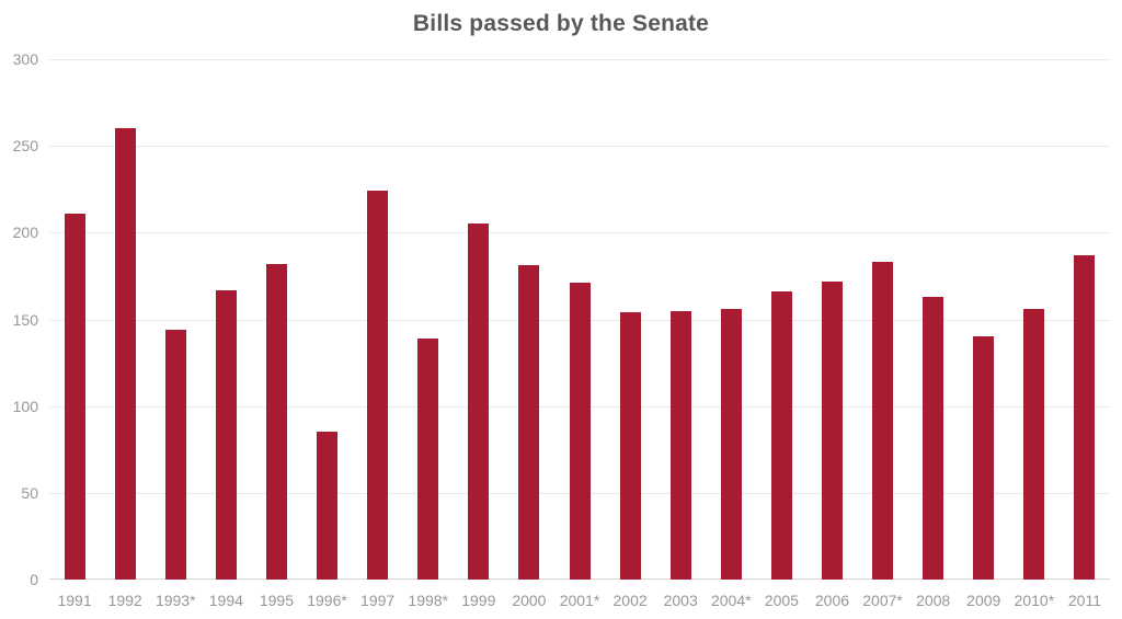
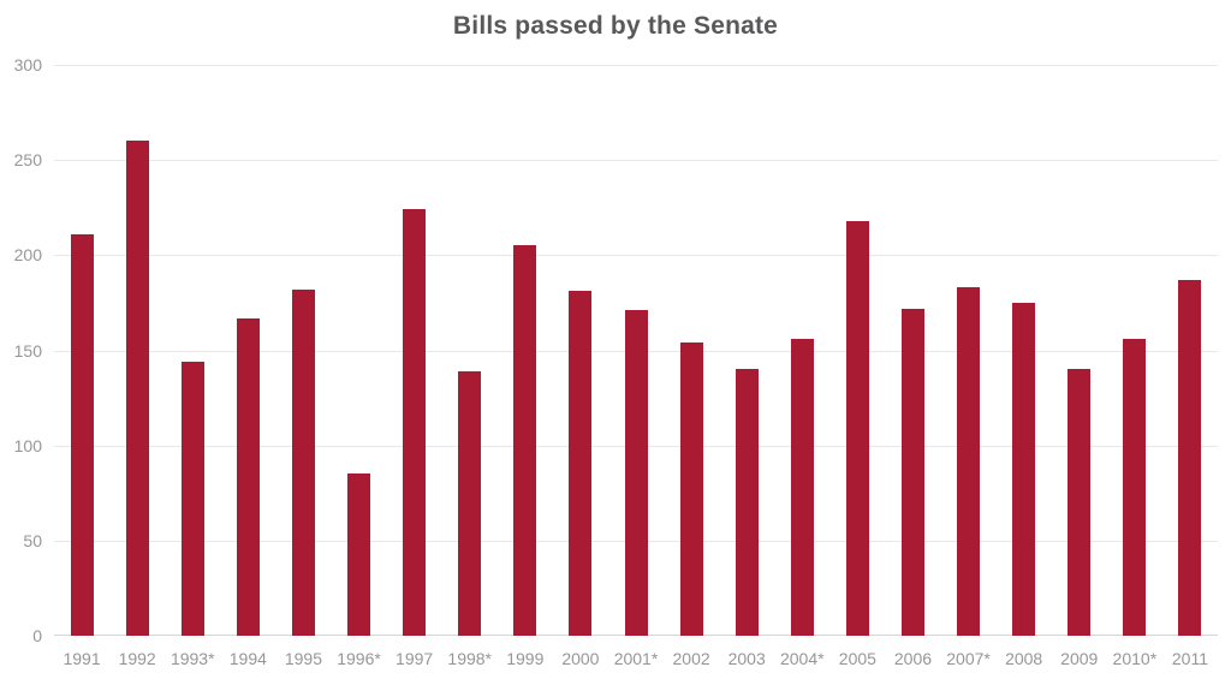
2003: 155 -> 140
2005: 166 -> 218
2008: 163 -> 175
